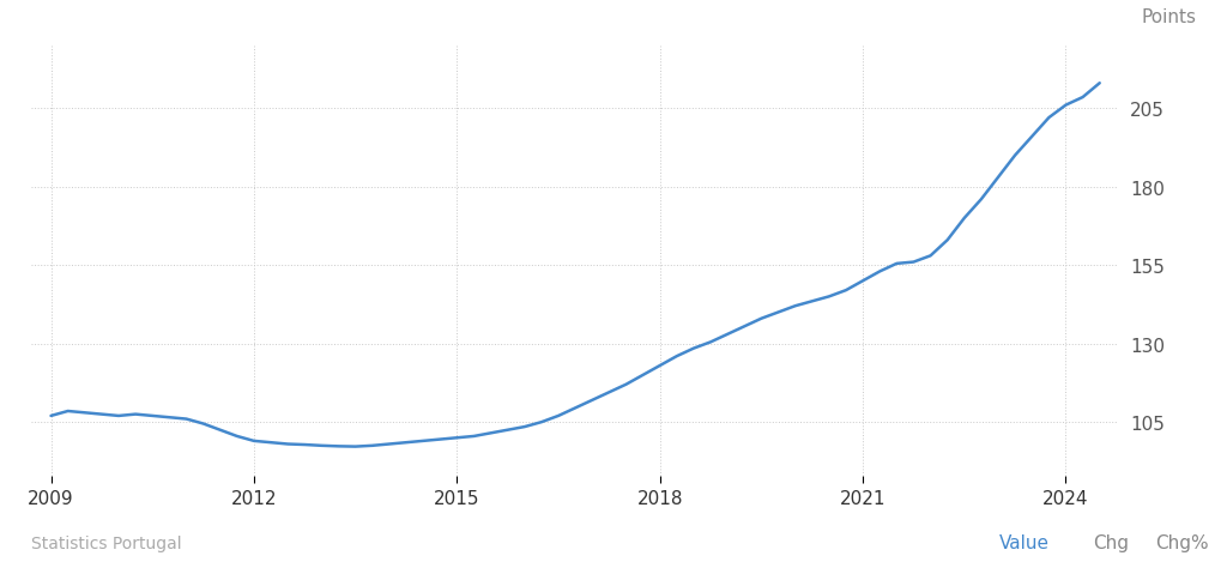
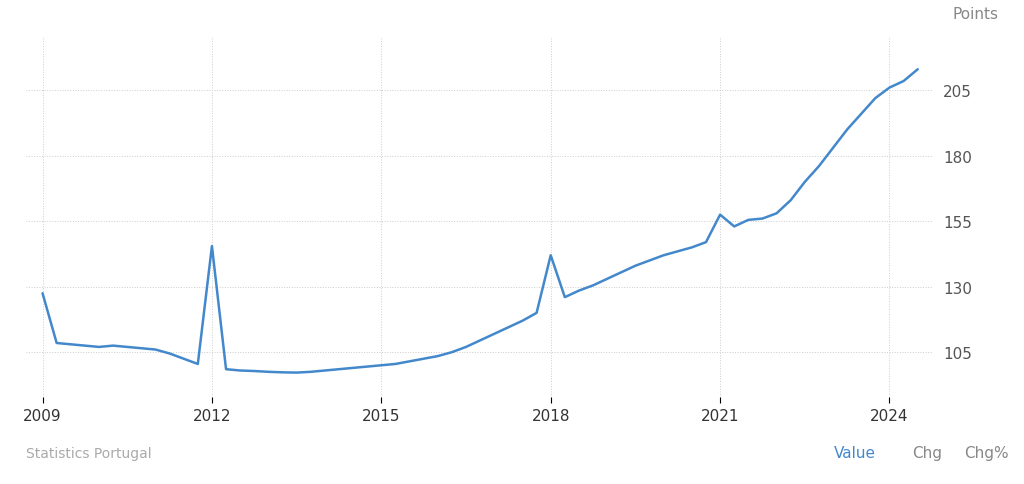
2009: 107.0 -> 127.5
2012: 99.0 -> 145.5
2018: 123.0 -> 142.0
2021: 150.0 -> 157.5
